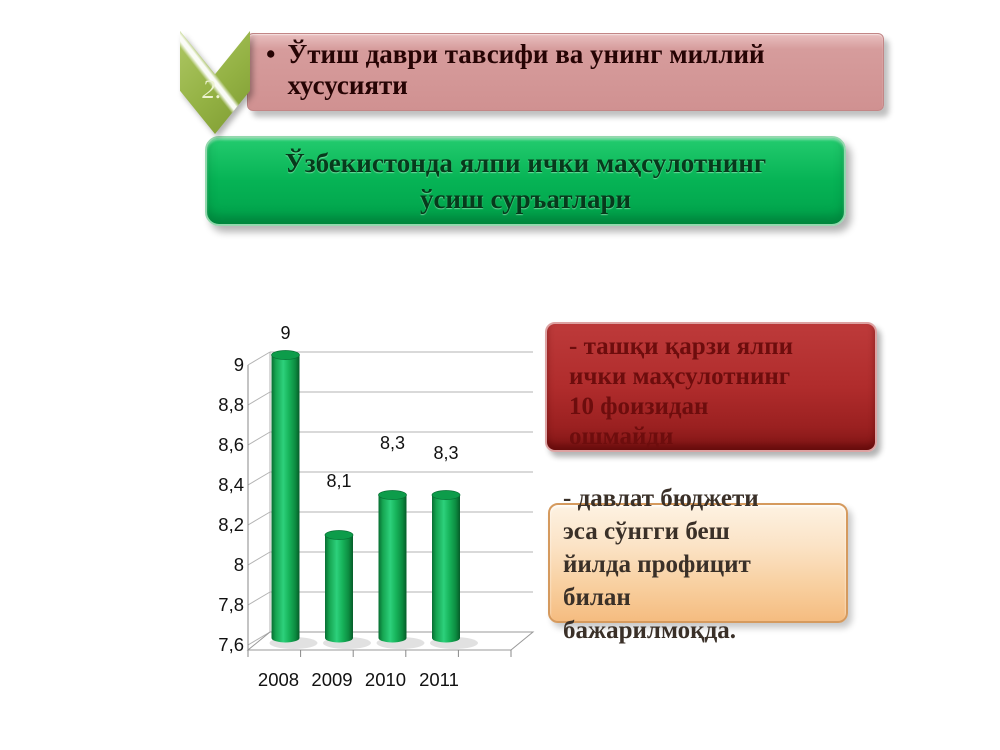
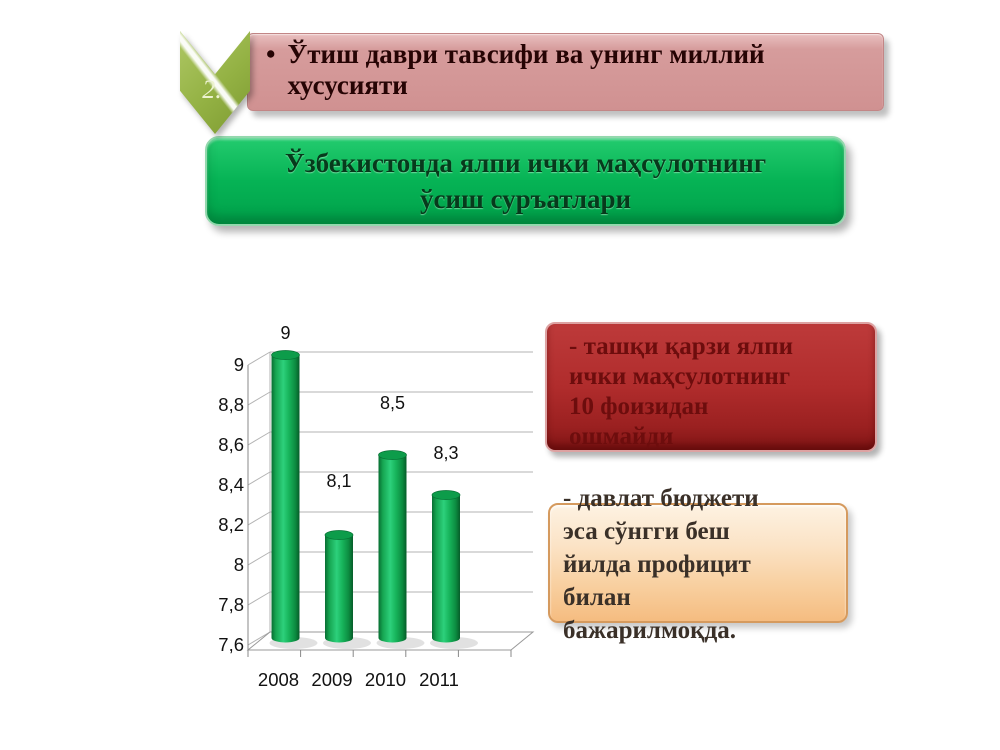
2010: 8,3 -> 8,5
